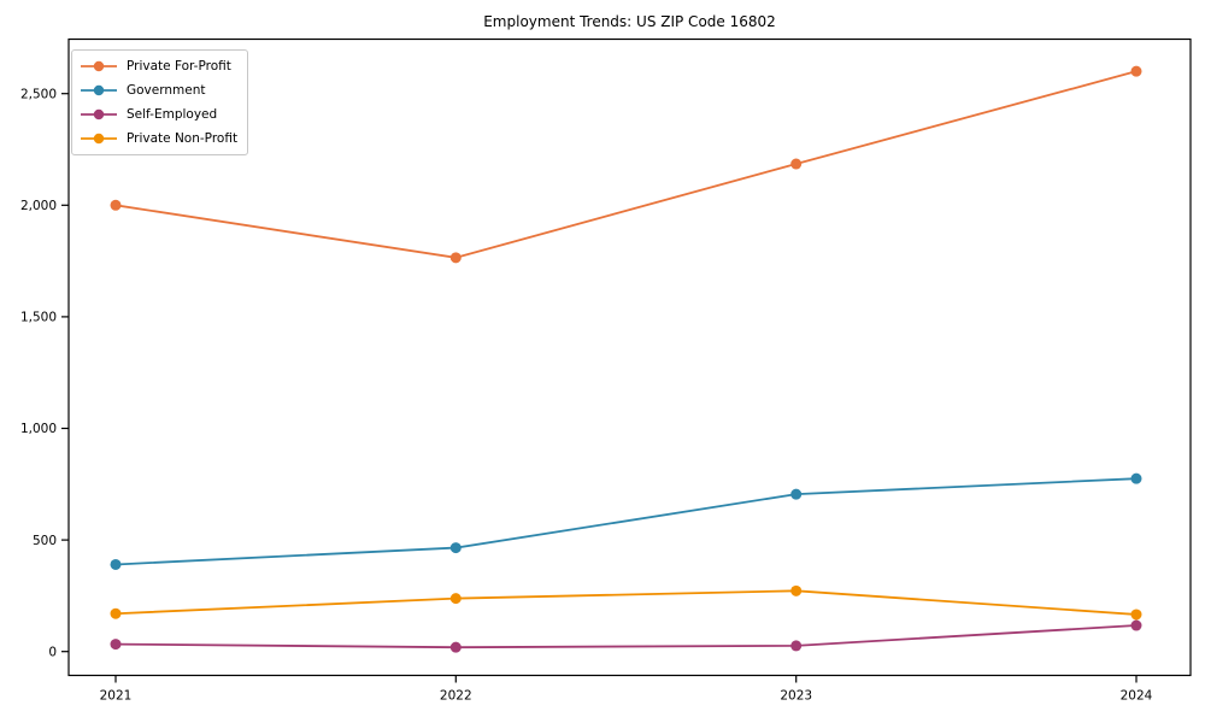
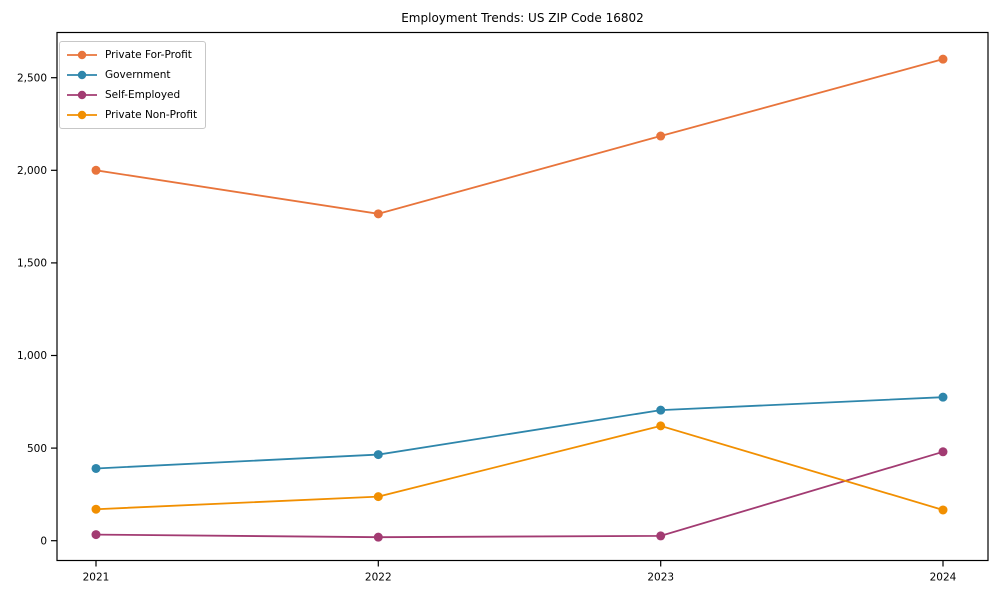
Private Non-Profit/2023: 270 -> 620
Self-Employed/2024: 120 -> 480
